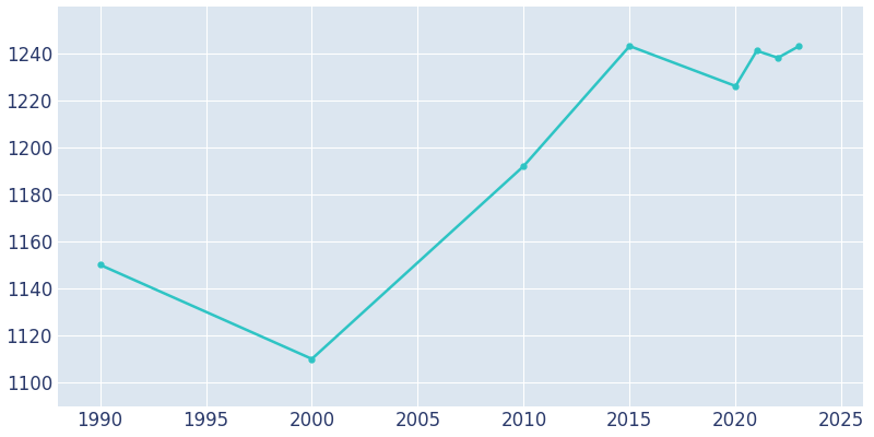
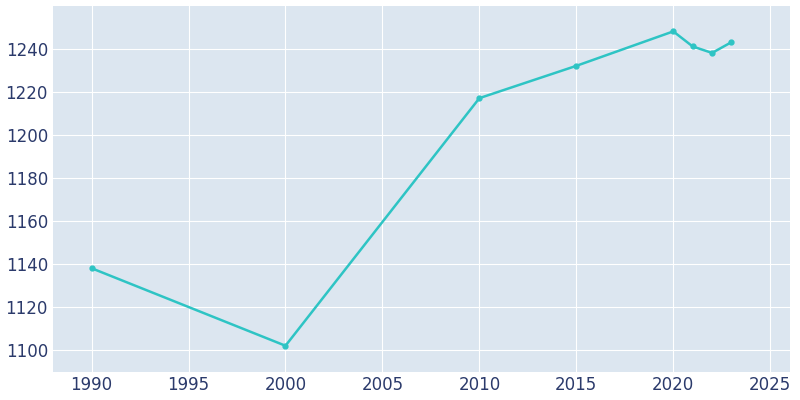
1990: 1150 -> 1138
2000: 1110 -> 1102
2010: 1192 -> 1217
2015: 1243 -> 1232
2020: 1226 -> 1248
